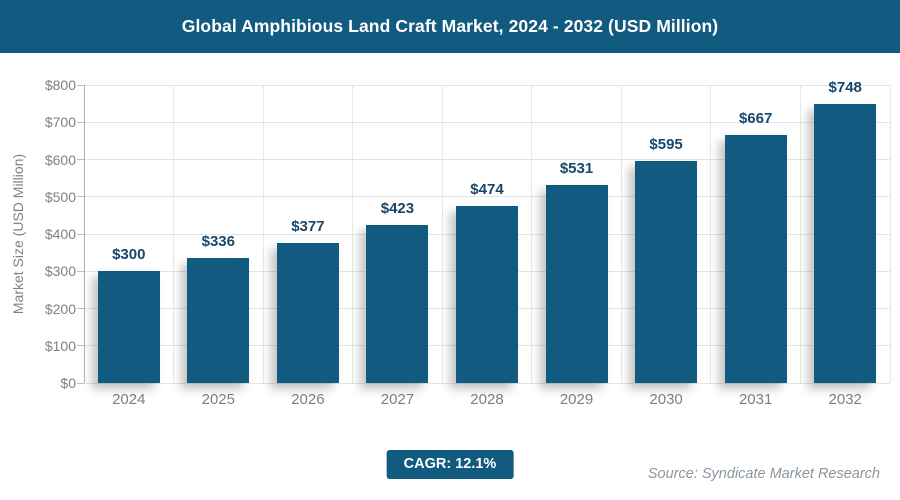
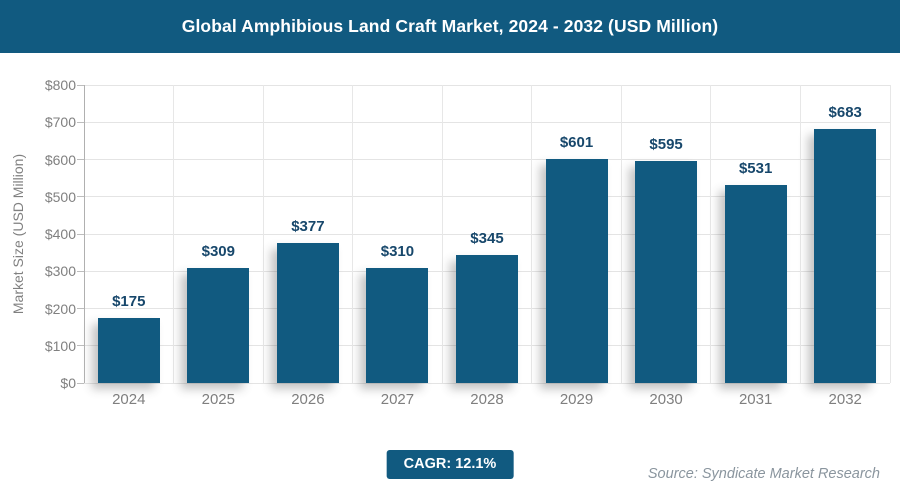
2024: $300 -> $175
2025: $336 -> $309
2027: $423 -> $310
2028: $474 -> $345
2029: $531 -> $601
2031: $667 -> $531
2032: $748 -> $683
